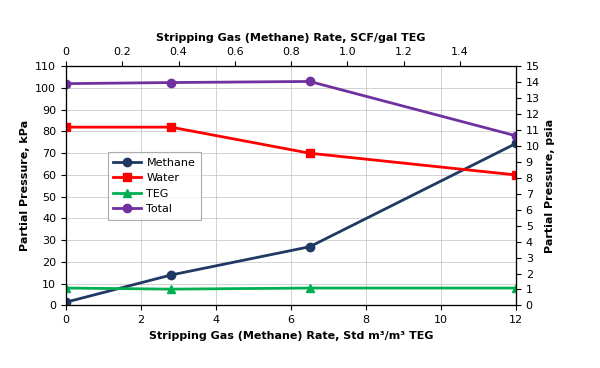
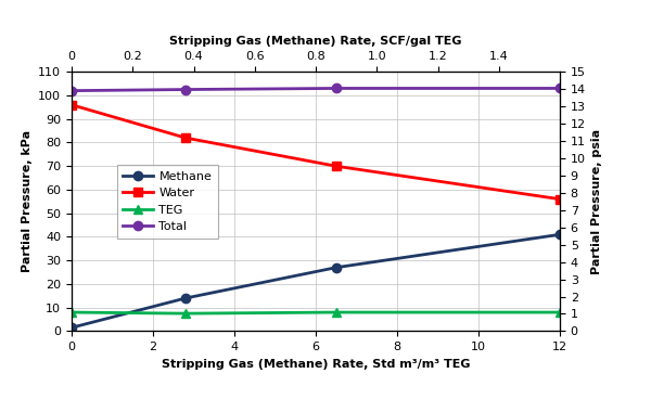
Water/0: 82 -> 96
Methane/12: 74.5 -> 41.0
Water/12: 60 -> 56
Total/12: 78.0 -> 103.0
